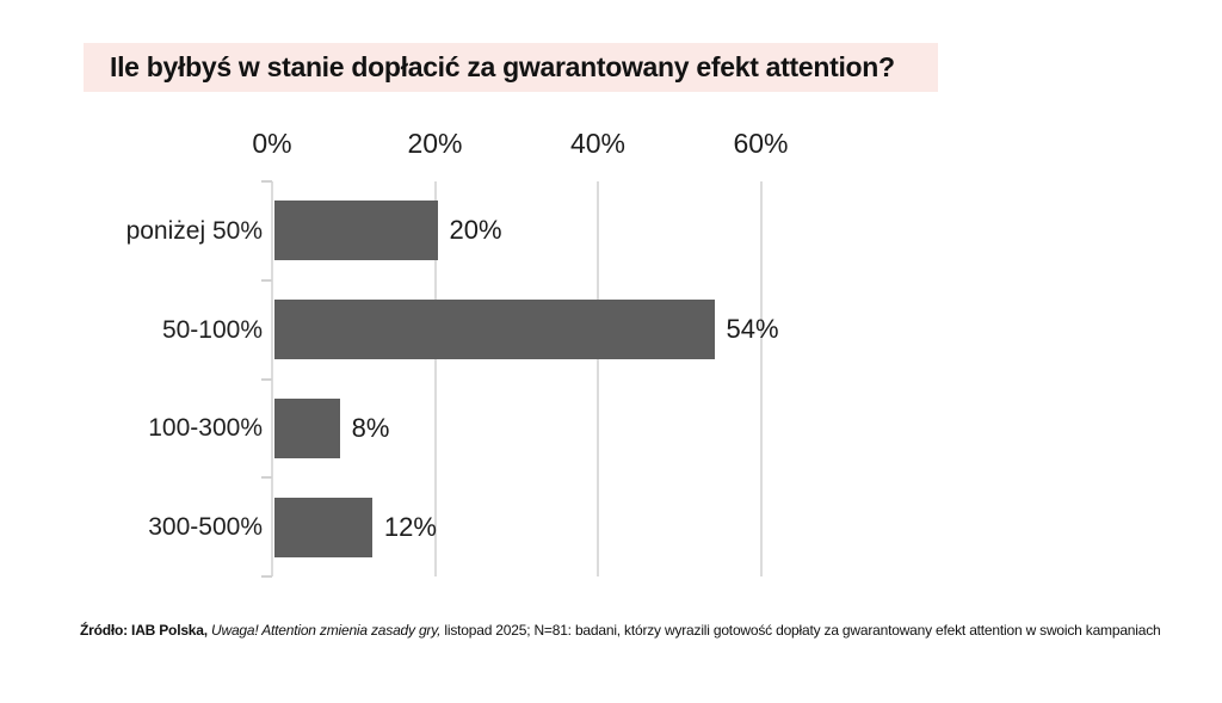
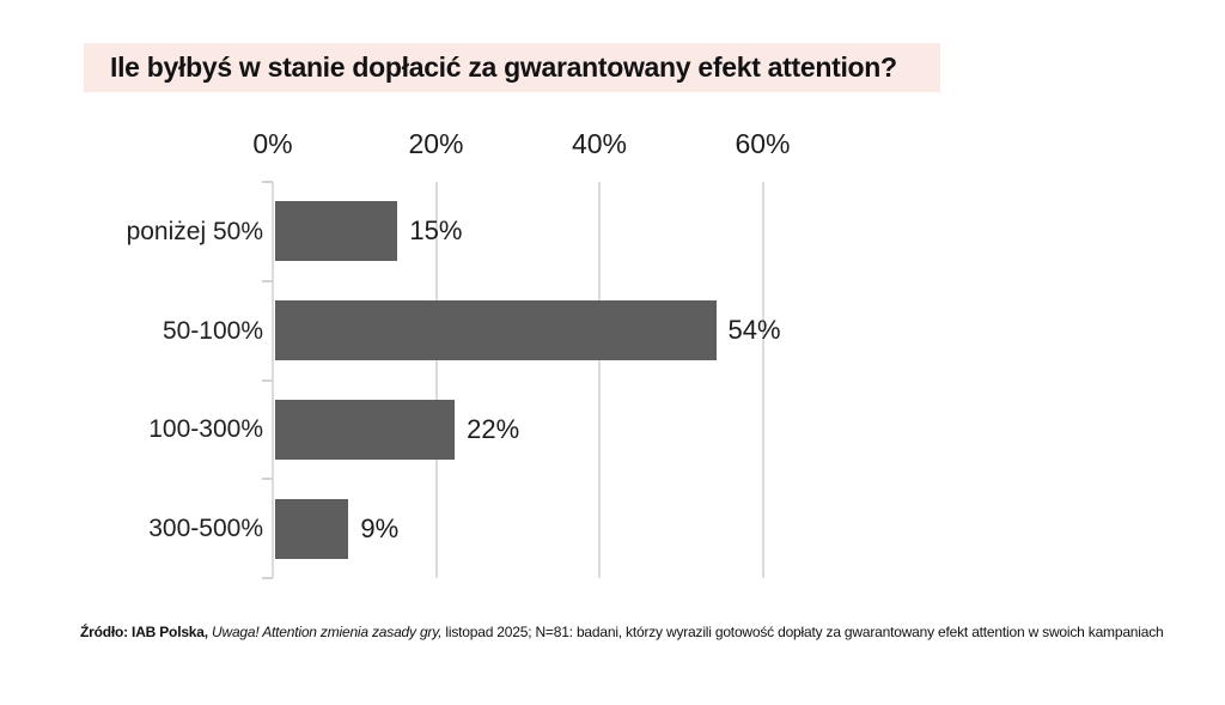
poniżej 50%: 20% -> 15%
100-300%: 8% -> 22%
300-500%: 12% -> 9%
